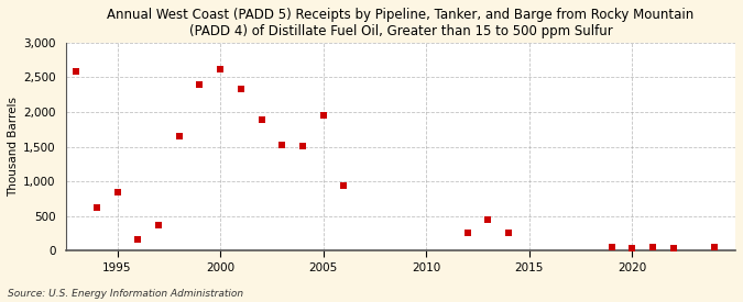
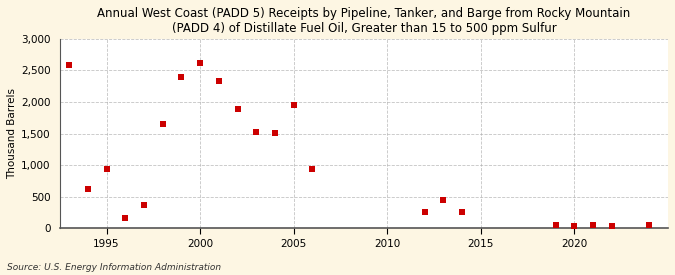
1995: 840 -> 940
